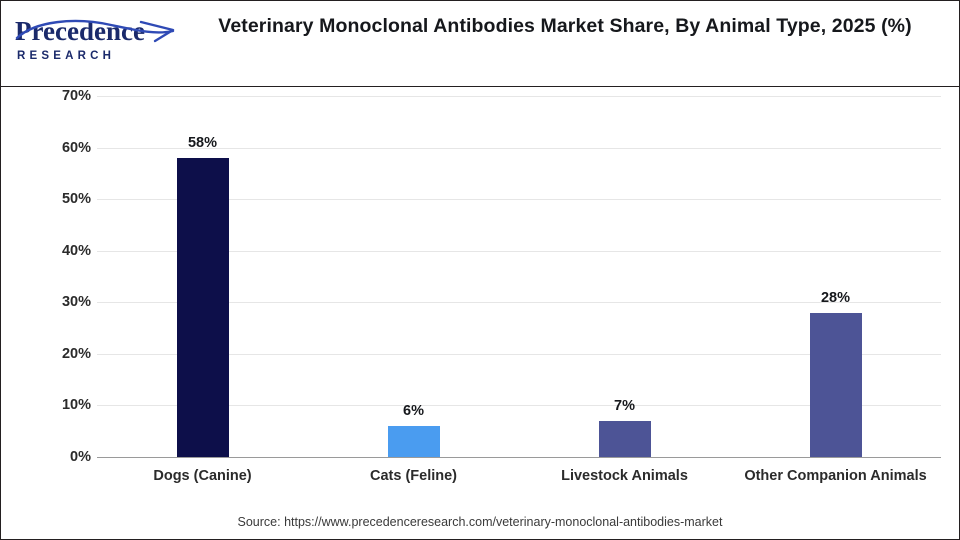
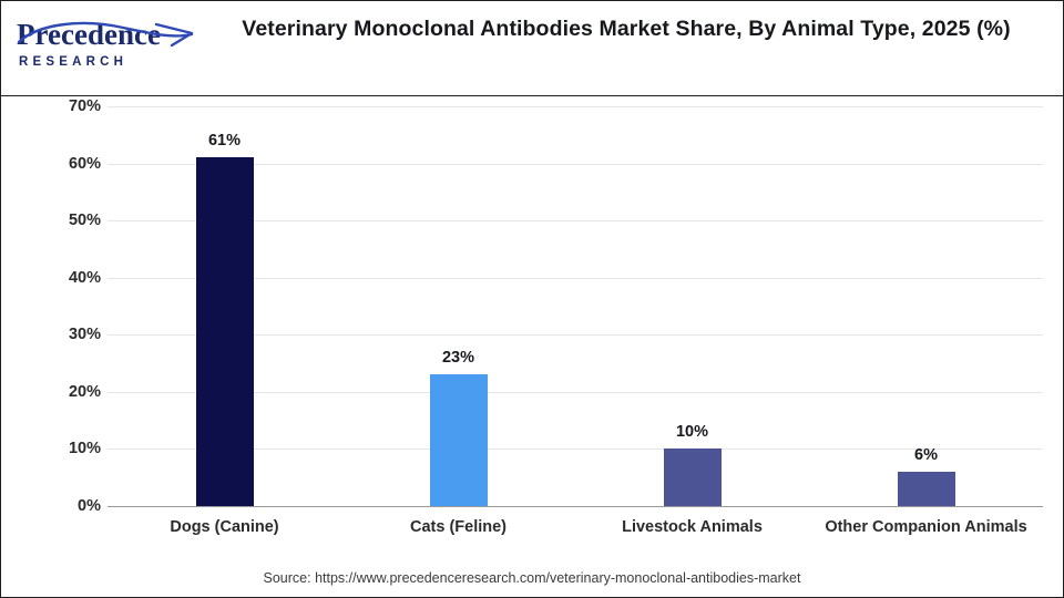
Dogs (Canine): 58% -> 61%
Cats (Feline): 6% -> 23%
Livestock Animals: 7% -> 10%
Other Companion Animals: 28% -> 6%
